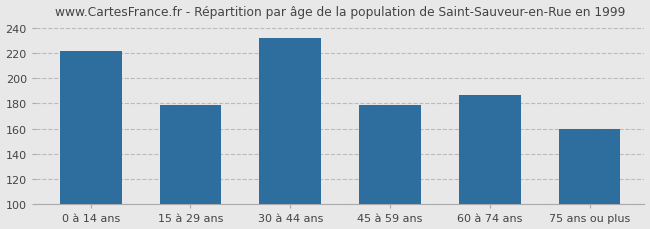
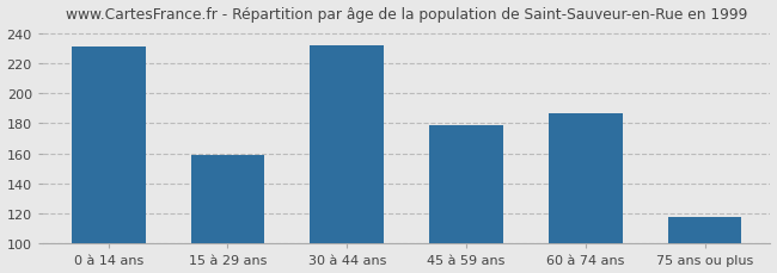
0 à 14 ans: 222 -> 231
15 à 29 ans: 179 -> 159
75 ans ou plus: 160 -> 118
